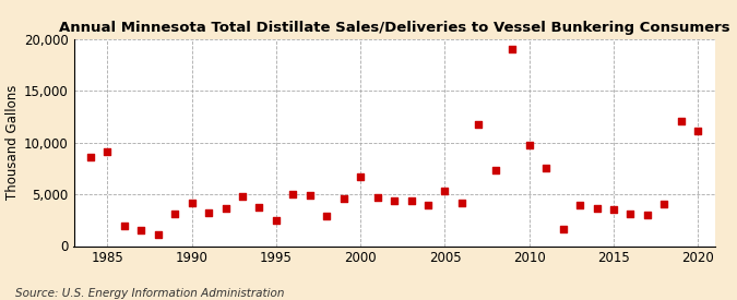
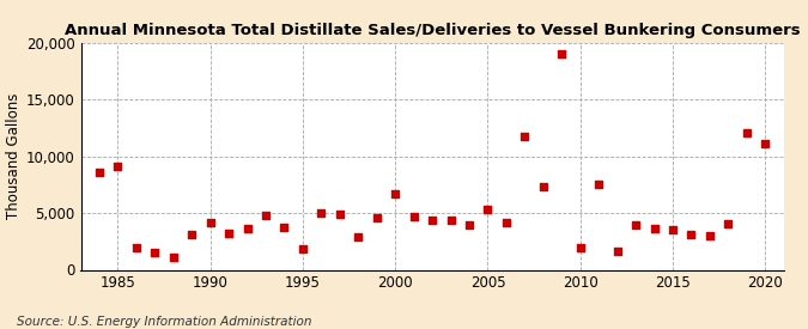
1995: 2,500 -> 1,800
2010: 9,800 -> 2,000
